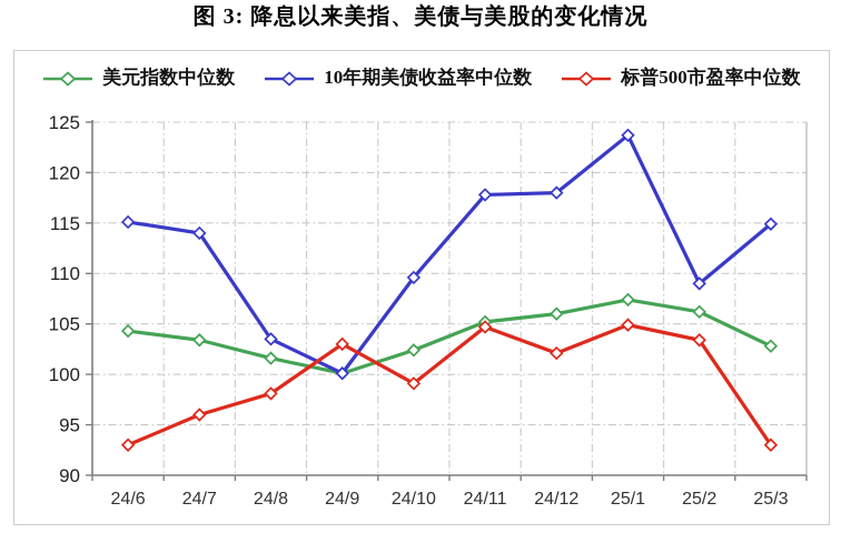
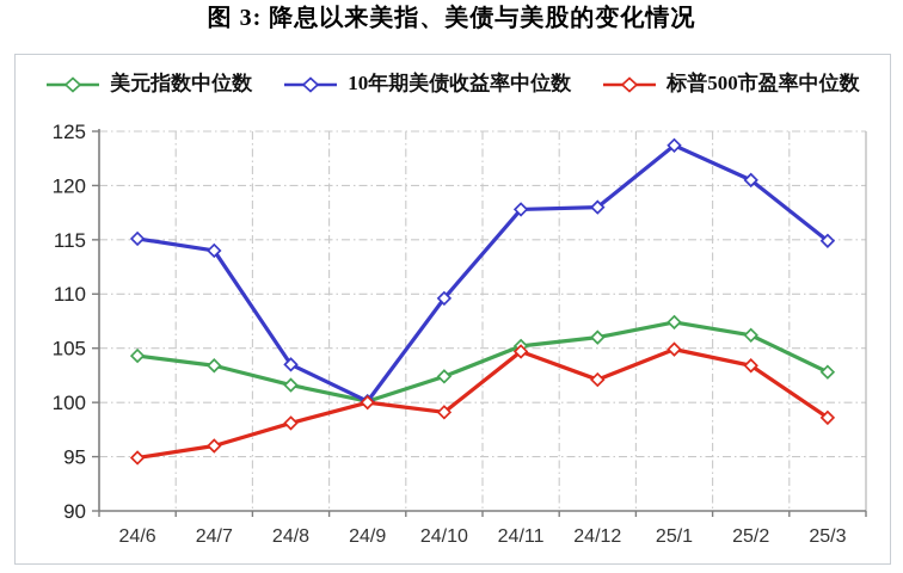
标普500市盈率中位数/24/6: 93 -> 95
标普500市盈率中位数/24/9: 103 -> 100
10年期美债收益率中位数/25/2: 109 -> 120
标普500市盈率中位数/25/3: 93 -> 99
